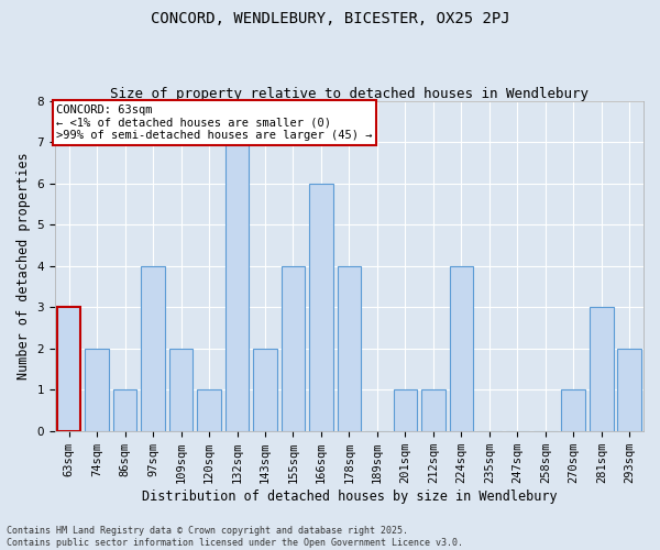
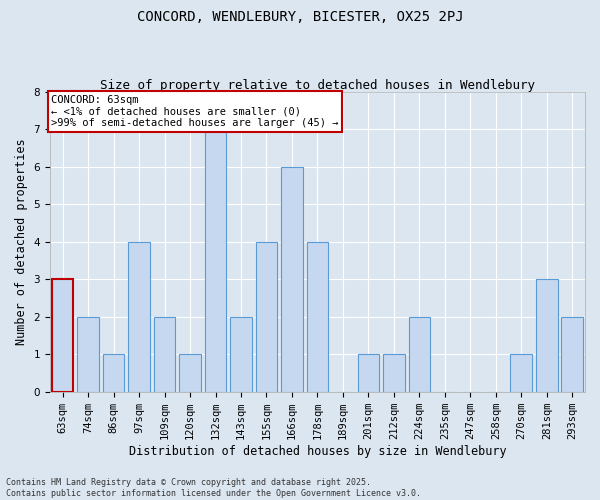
224sqm: 4 -> 2
